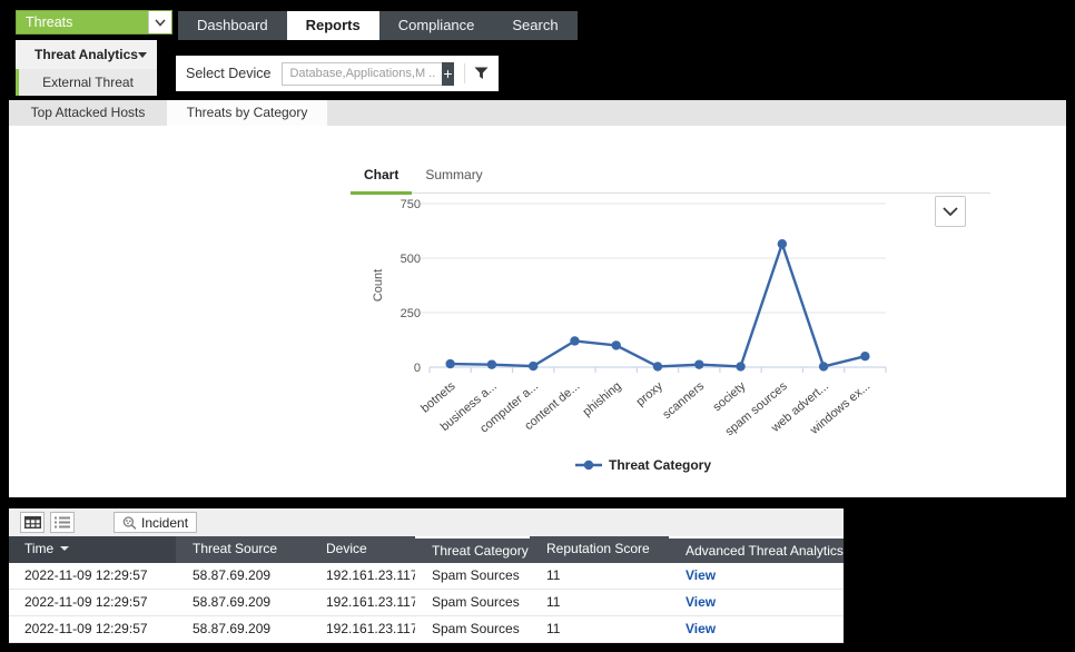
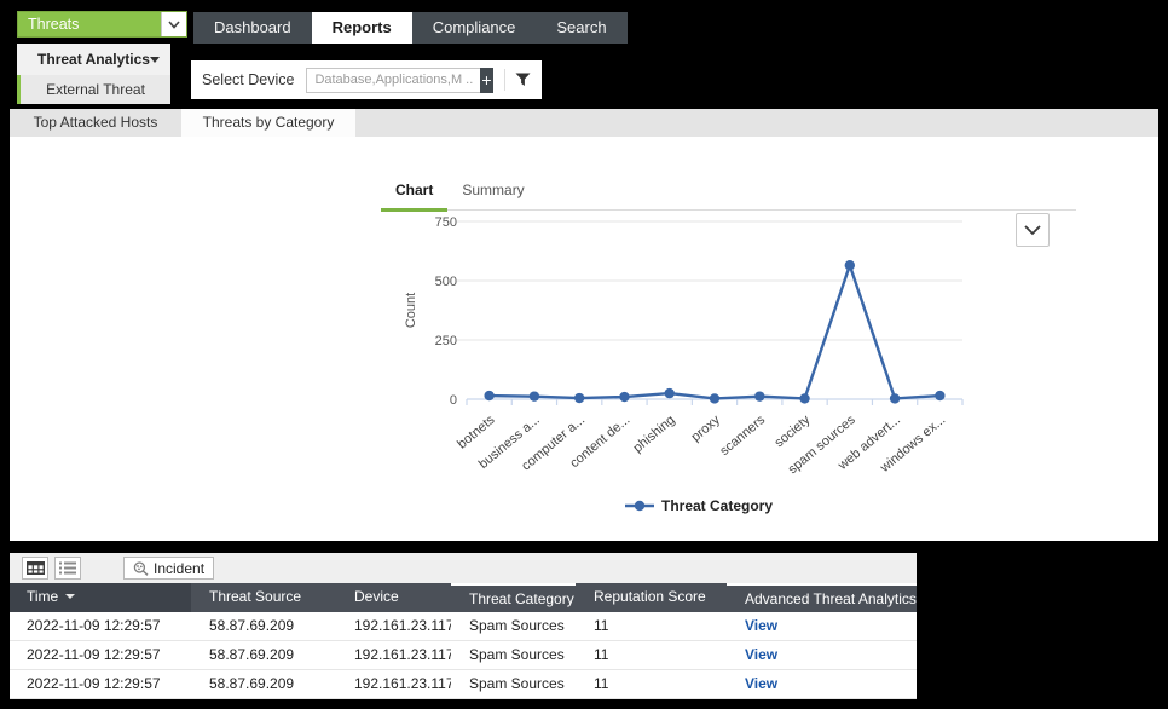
content de...: 120 -> 10
phishing: 100 -> 20
windows ex...: 50 -> 20
